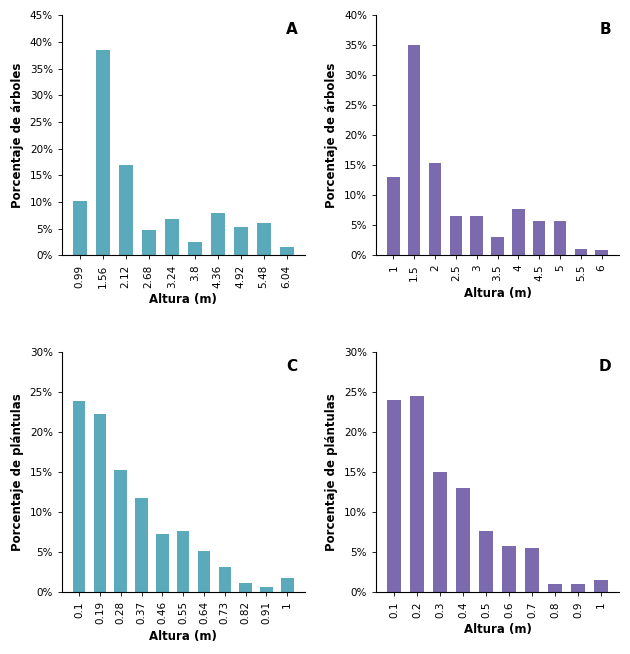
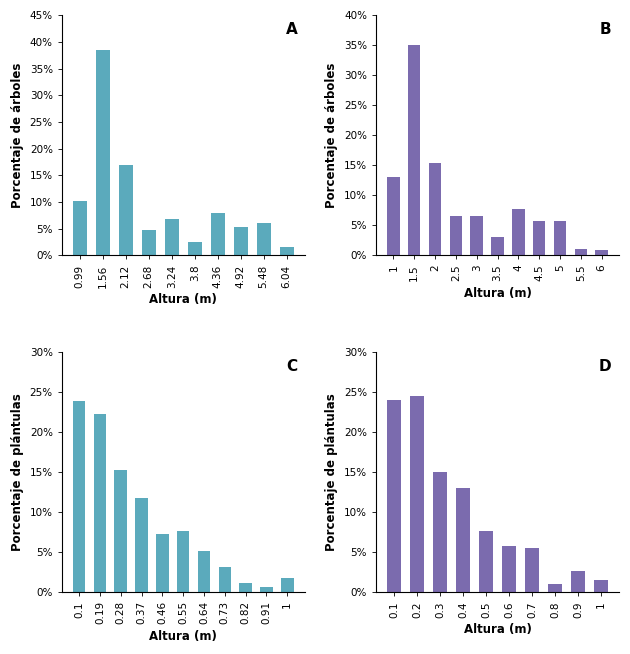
0.9: 1.0% -> 2.6%
